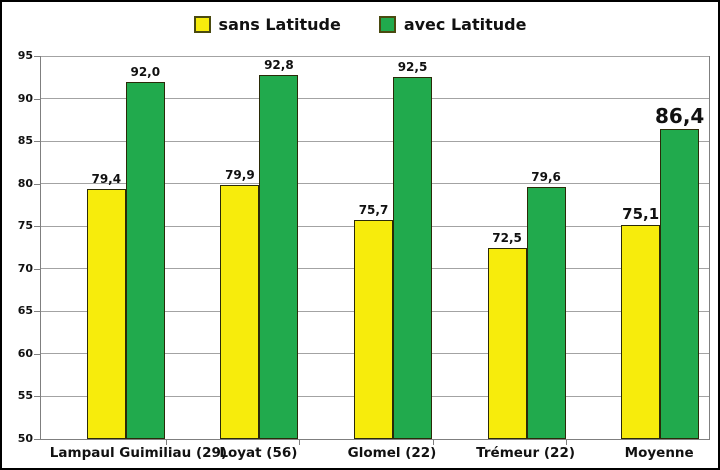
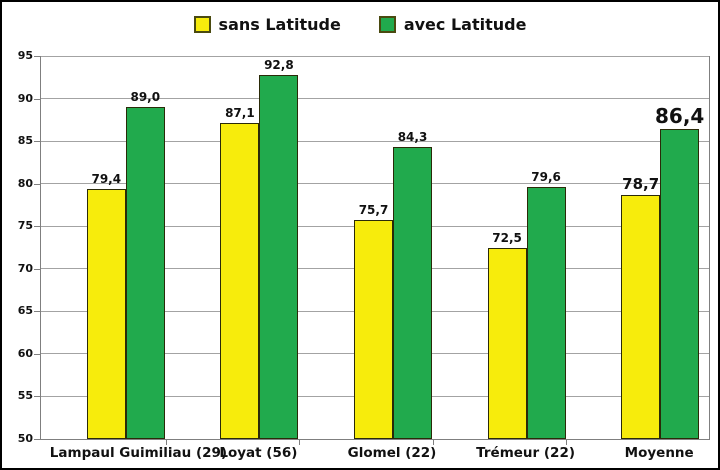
avec Latitude/Lampaul Guimiliau (29): 92,0 -> 89,0
sans Latitude/Loyat (56): 79,9 -> 87,1
avec Latitude/Glomel (22): 92,5 -> 84,3
sans Latitude/Moyenne: 75,1 -> 78,7
